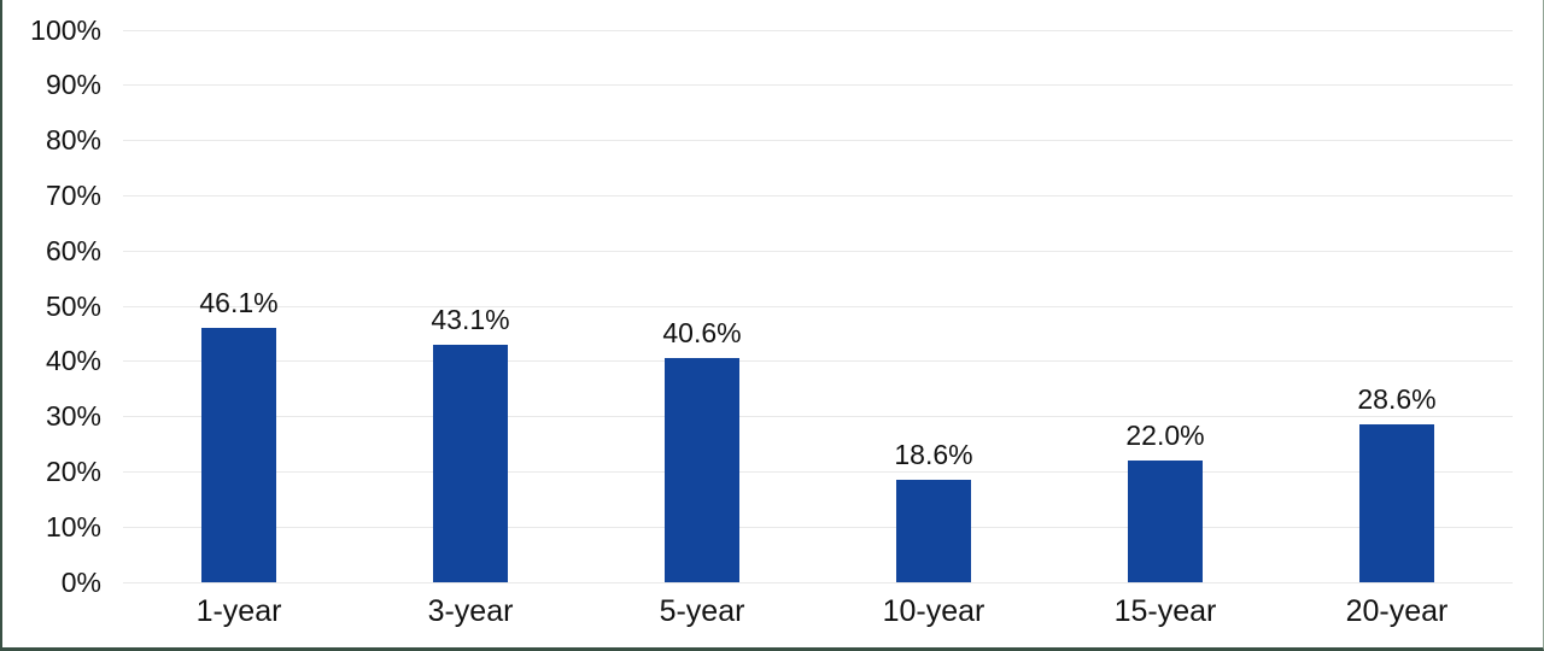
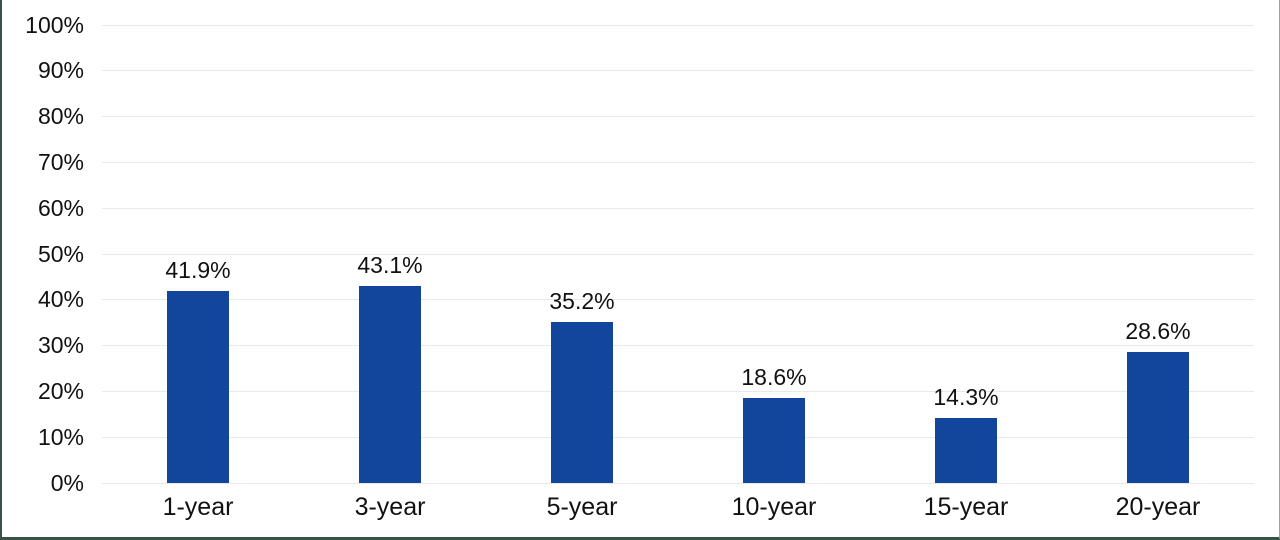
1-year: 46.1% -> 41.9%
5-year: 40.6% -> 35.2%
15-year: 22.0% -> 14.3%
